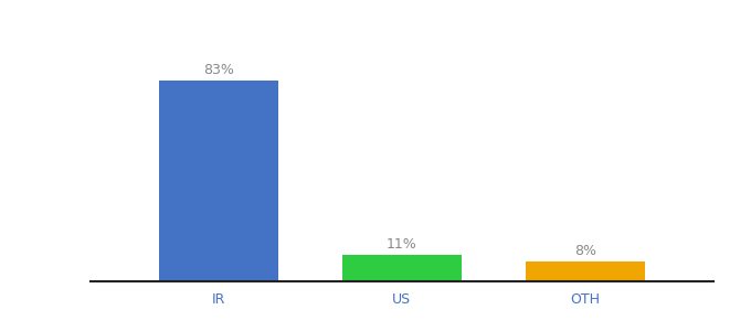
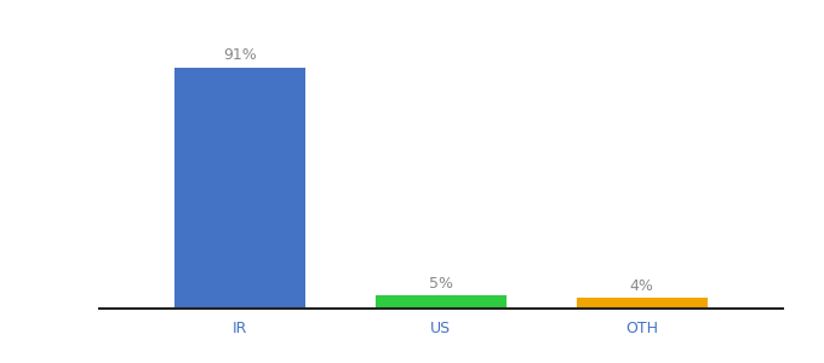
IR: 83% -> 91%
US: 11% -> 5%
OTH: 8% -> 4%
